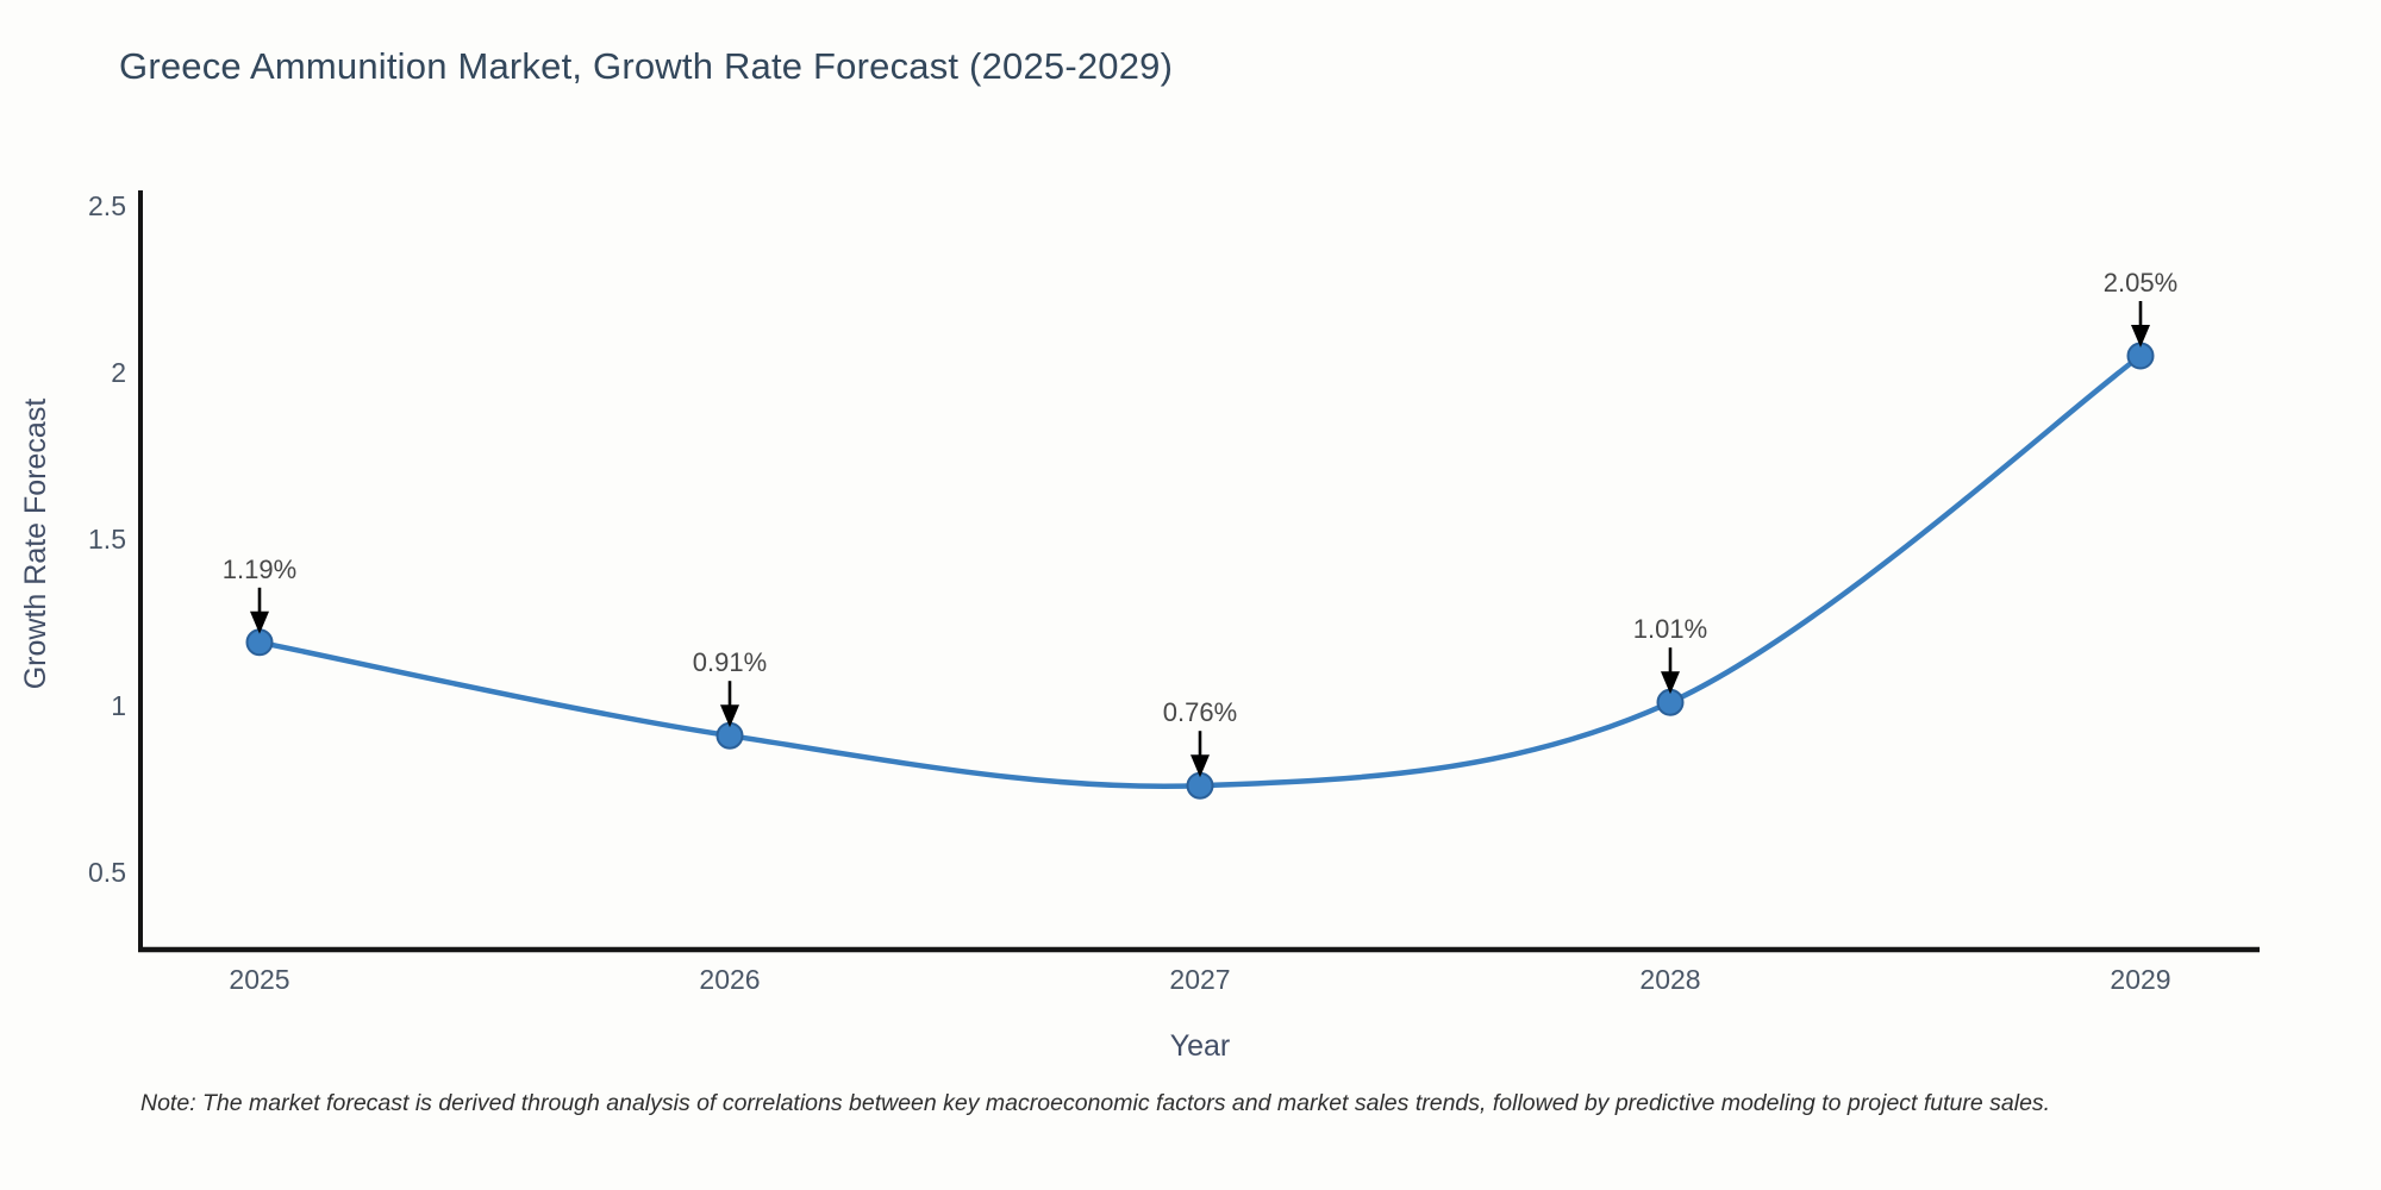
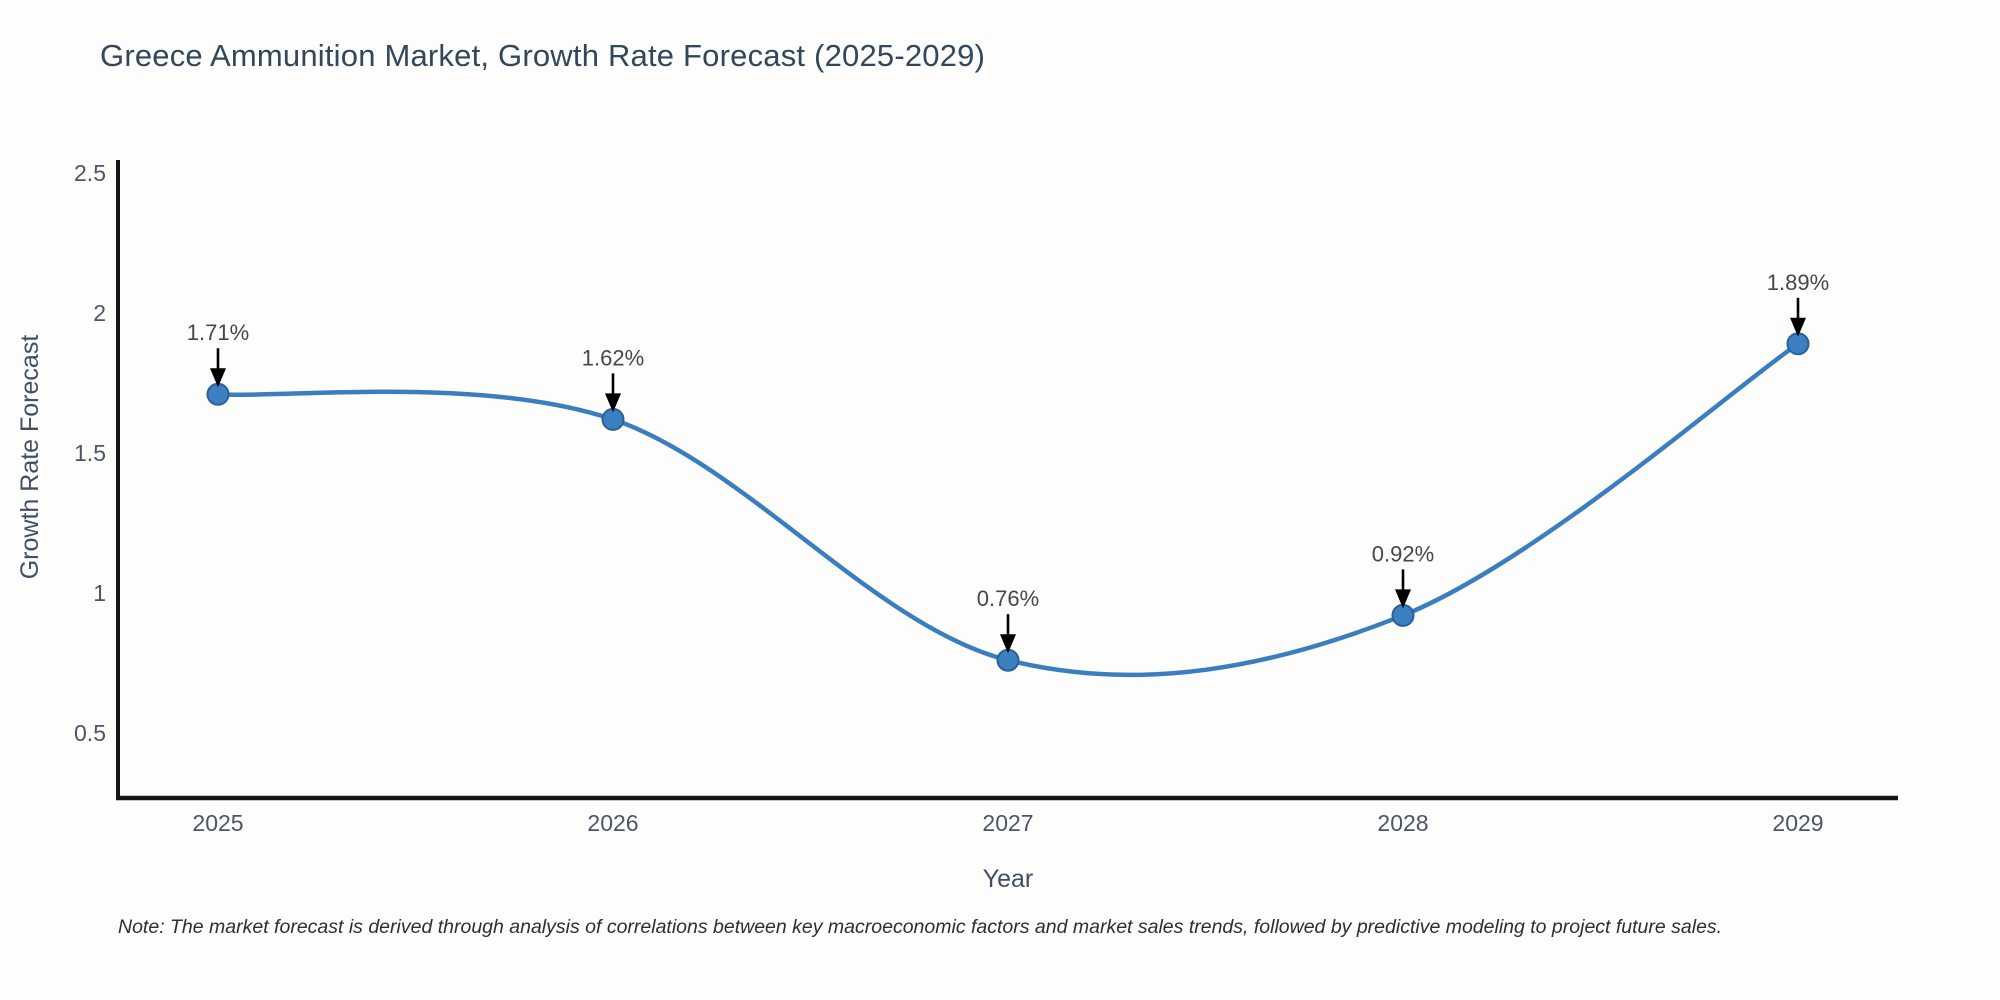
2025: 1.19% -> 1.71%
2026: 0.91% -> 1.62%
2028: 1.01% -> 0.92%
2029: 2.05% -> 1.89%
